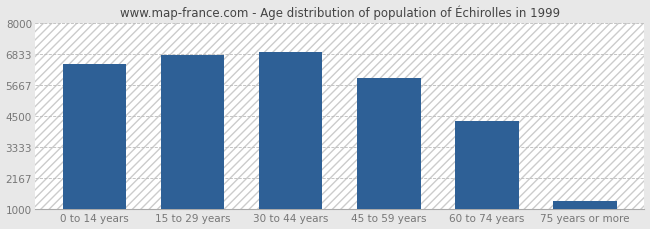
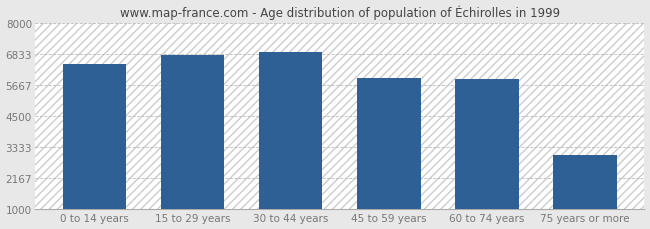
60 to 74 years: 4320 -> 5900
75 years or more: 1300 -> 3050
